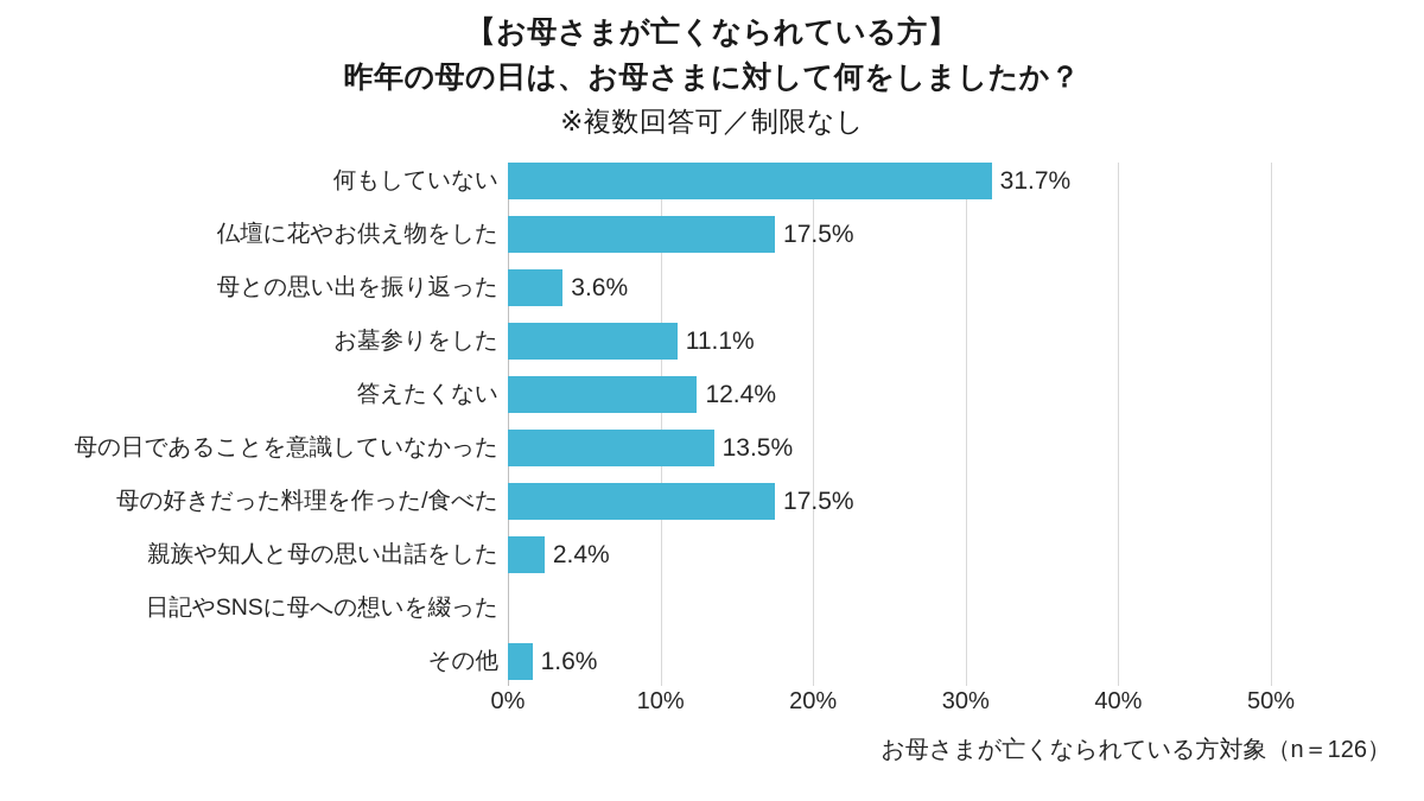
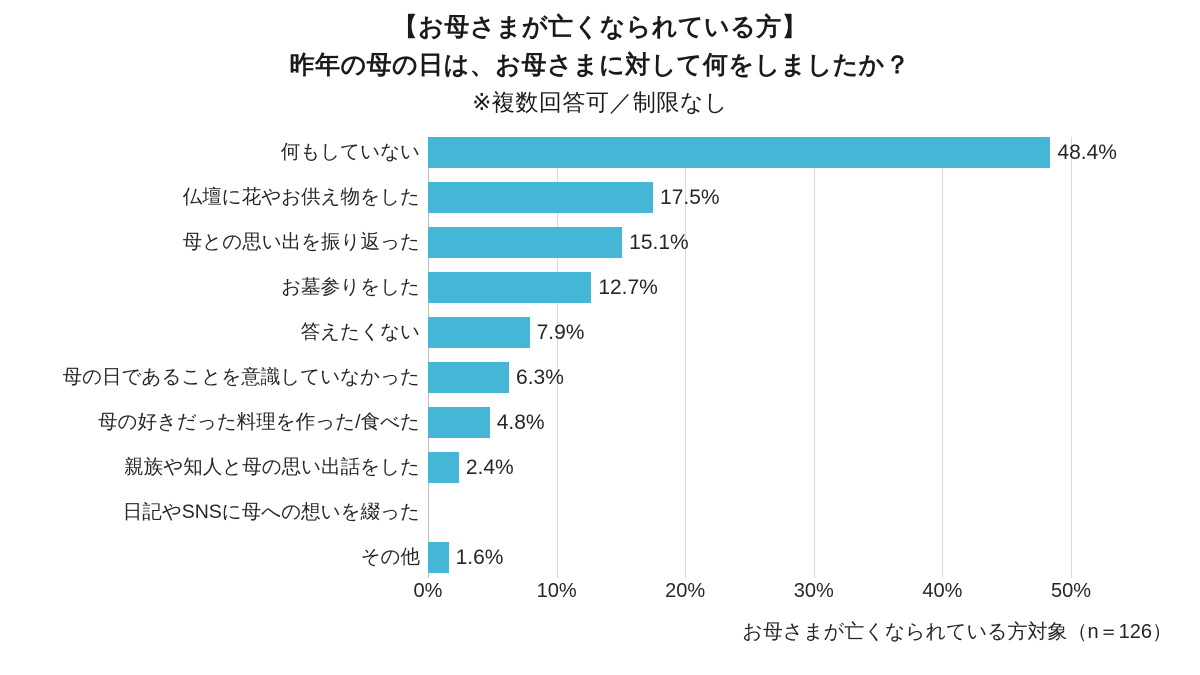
何もしていない: 31.7% -> 48.4%
母との思い出を振り返った: 3.6% -> 15.1%
お墓参りをした: 11.1% -> 12.7%
答えたくない: 12.4% -> 7.9%
母の日であることを意識していなかった: 13.5% -> 6.3%
母の好きだった料理を作った/食べた: 17.5% -> 4.8%
